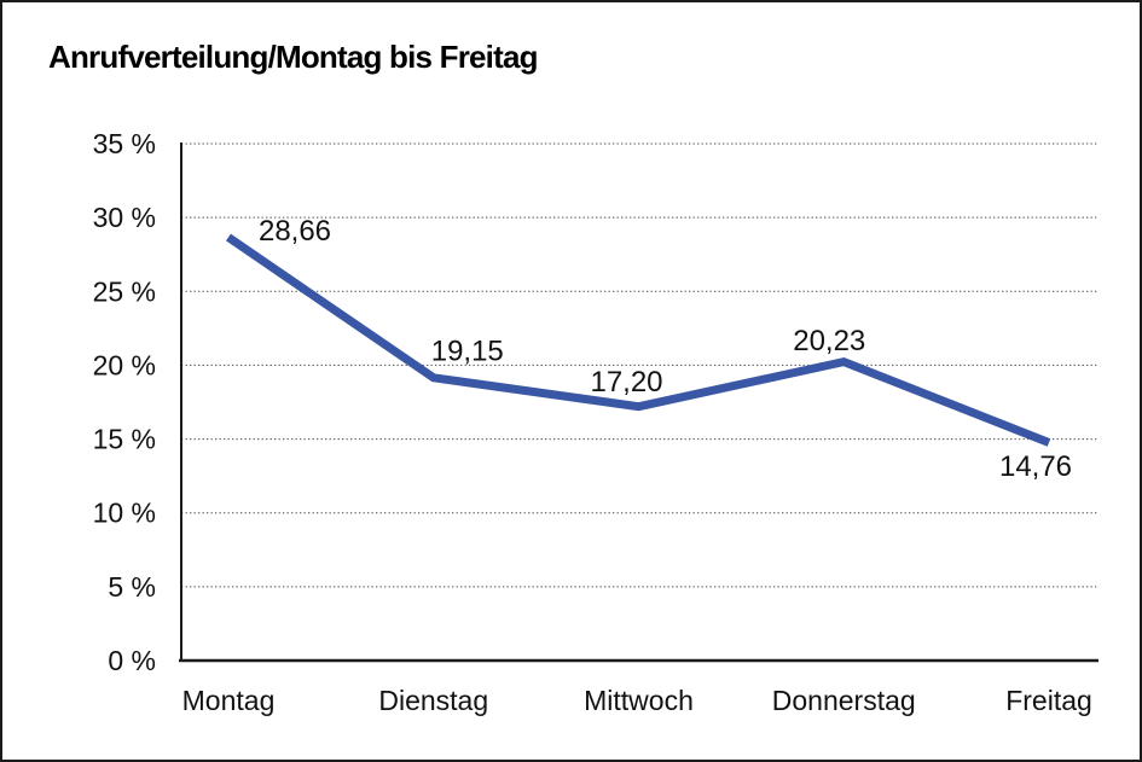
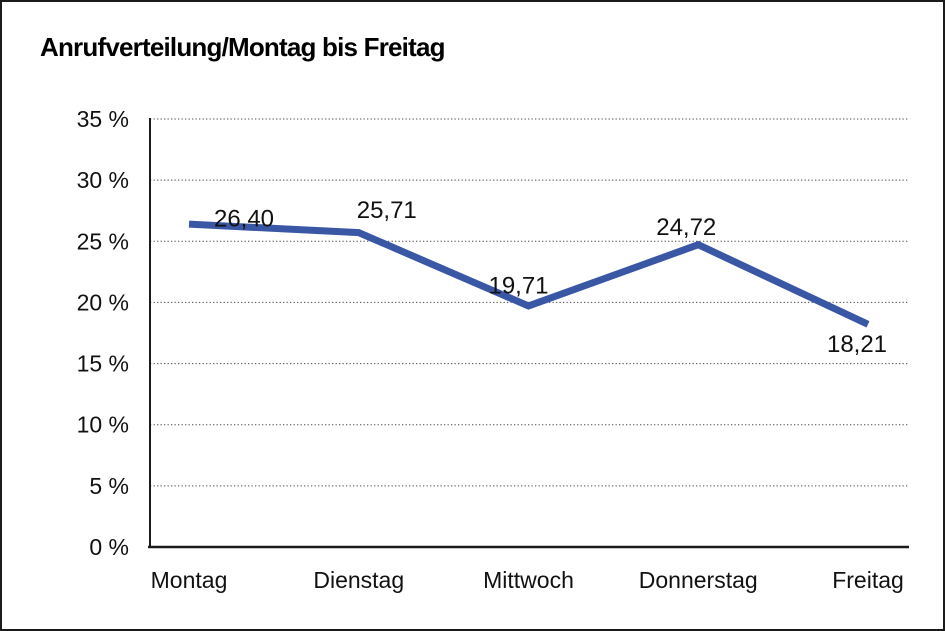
Montag: 28,66 -> 26,40
Dienstag: 19,15 -> 25,71
Mittwoch: 17,20 -> 19,71
Donnerstag: 20,23 -> 24,72
Freitag: 14,76 -> 18,21
